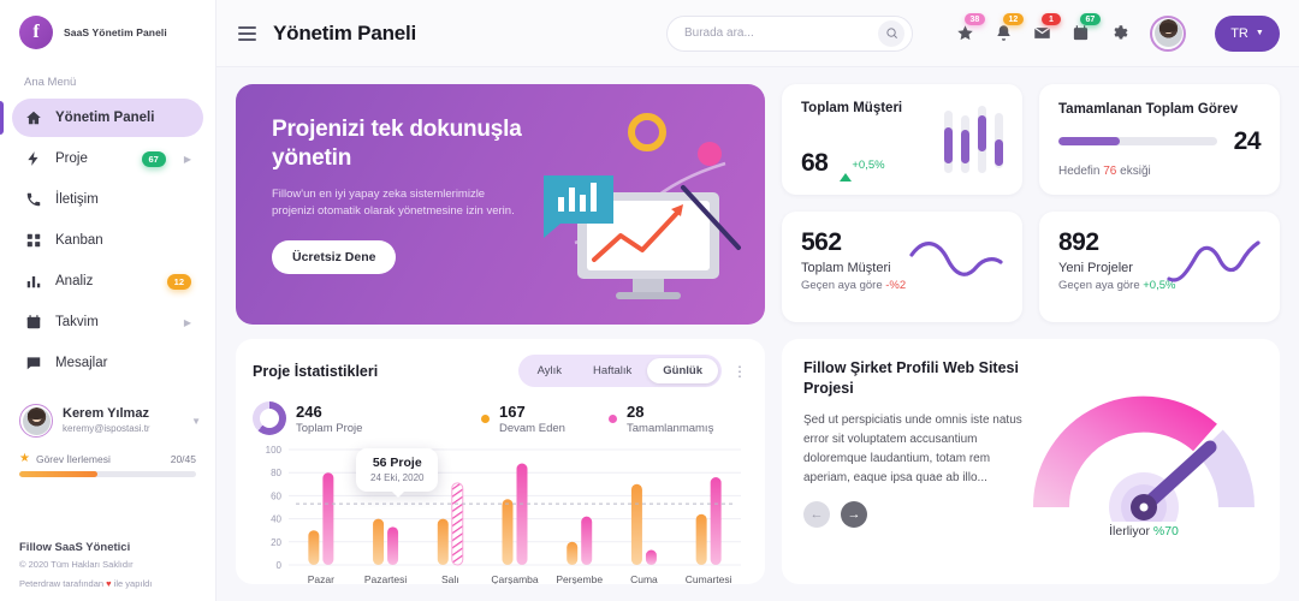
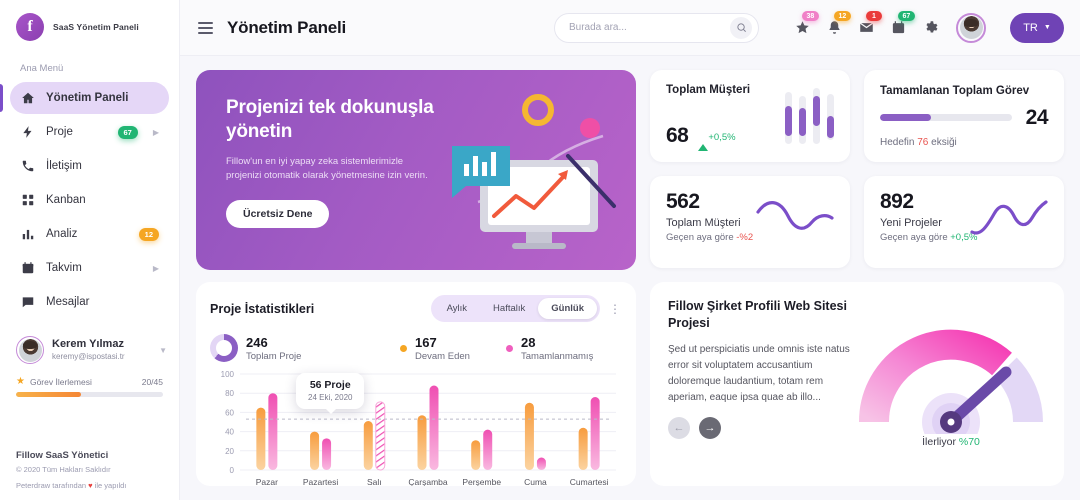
Devam Eden/Pazar: 30 -> 60
Devam Eden/Salı: 40 -> 50
Devam Eden/Perşembe: 20 -> 30
